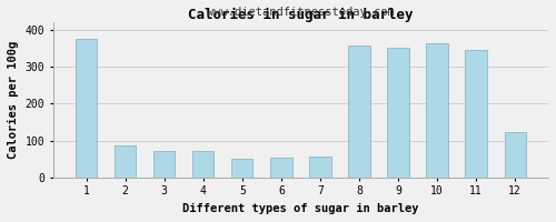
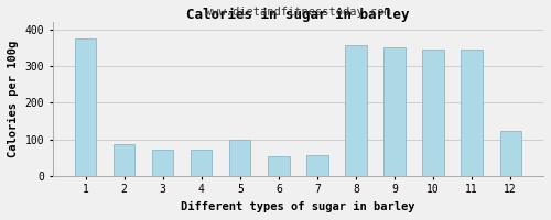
5: 50 -> 100
10: 362 -> 345
